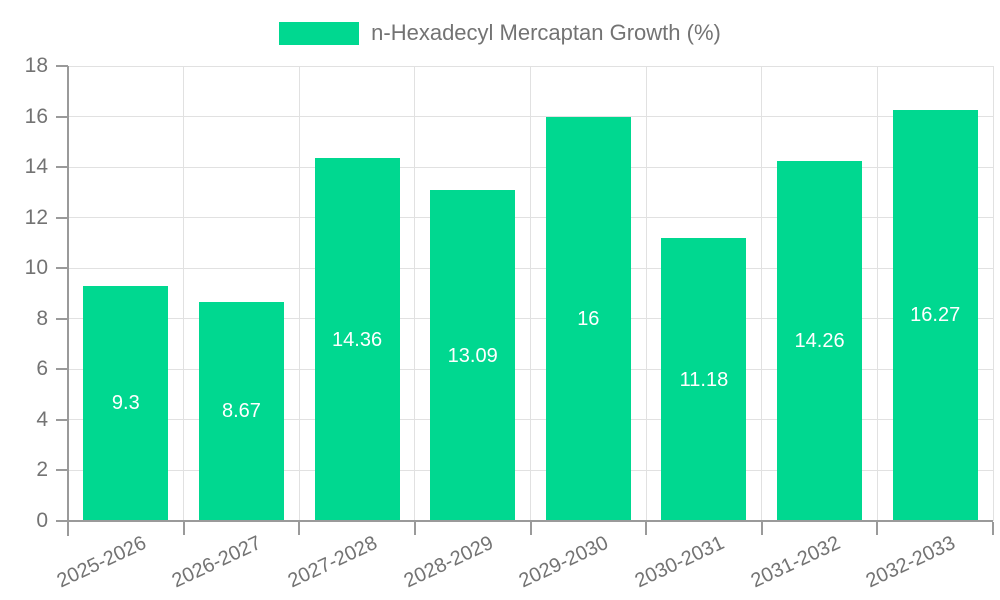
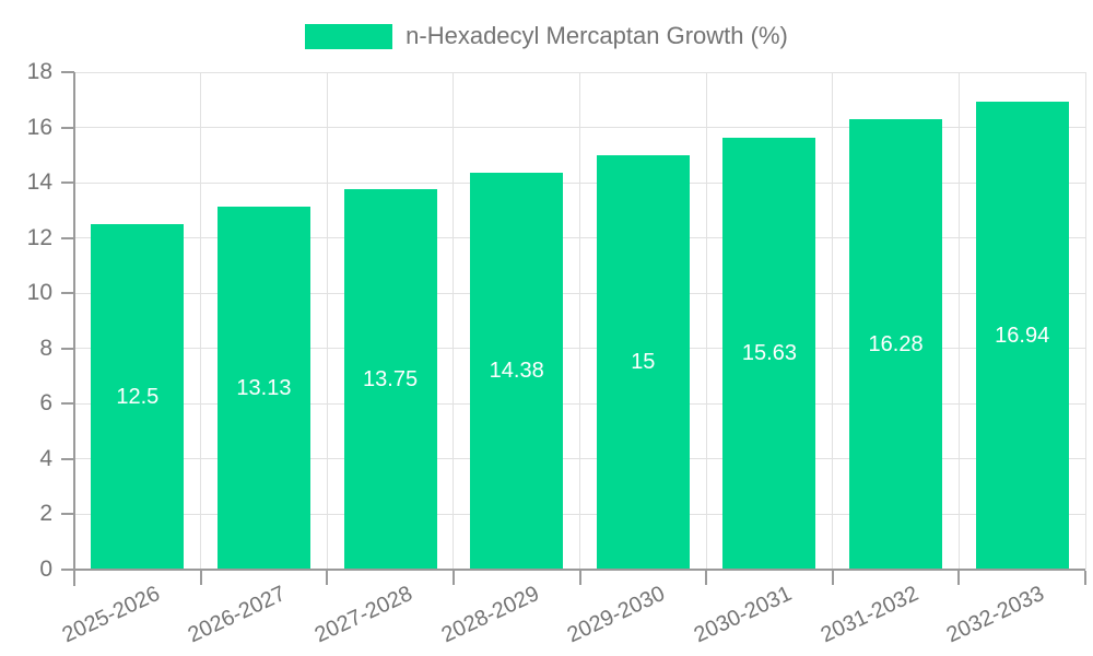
2025-2026: 9.3 -> 12.5
2026-2027: 8.67 -> 13.13
2027-2028: 14.36 -> 13.75
2028-2029: 13.09 -> 14.38
2029-2030: 16 -> 15
2030-2031: 11.18 -> 15.63
2031-2032: 14.26 -> 16.28
2032-2033: 16.27 -> 16.94
